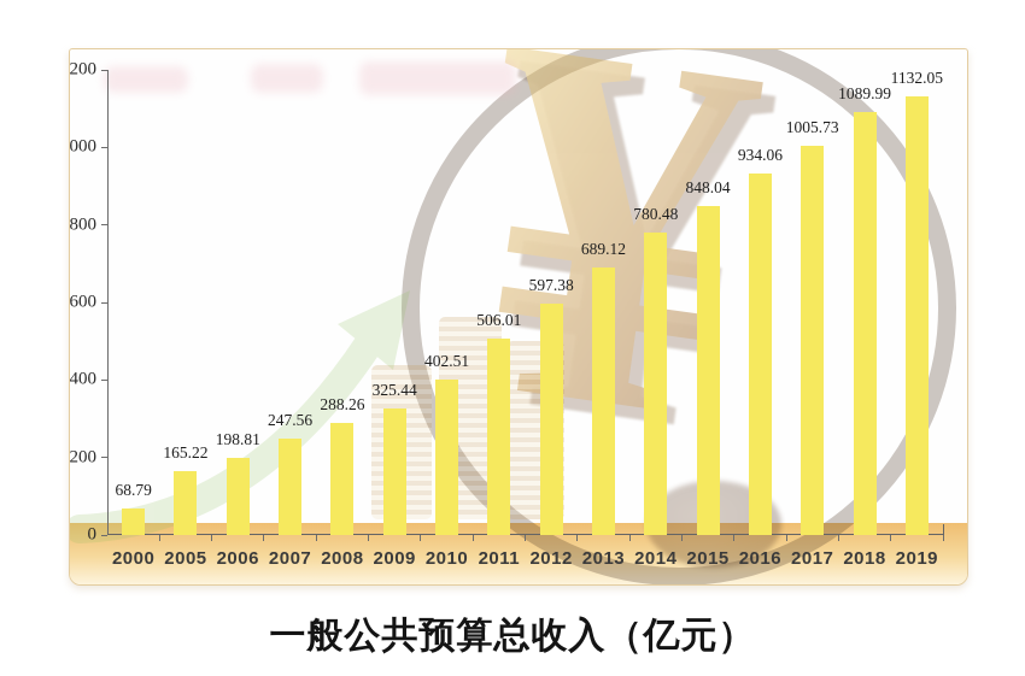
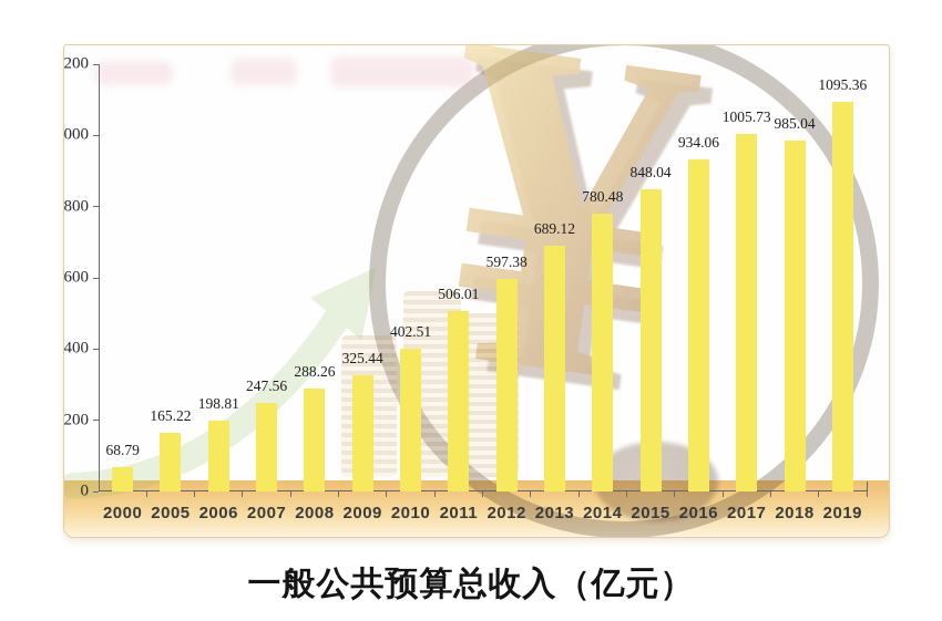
2018: 1089.99 -> 985.04
2019: 1132.05 -> 1095.36
